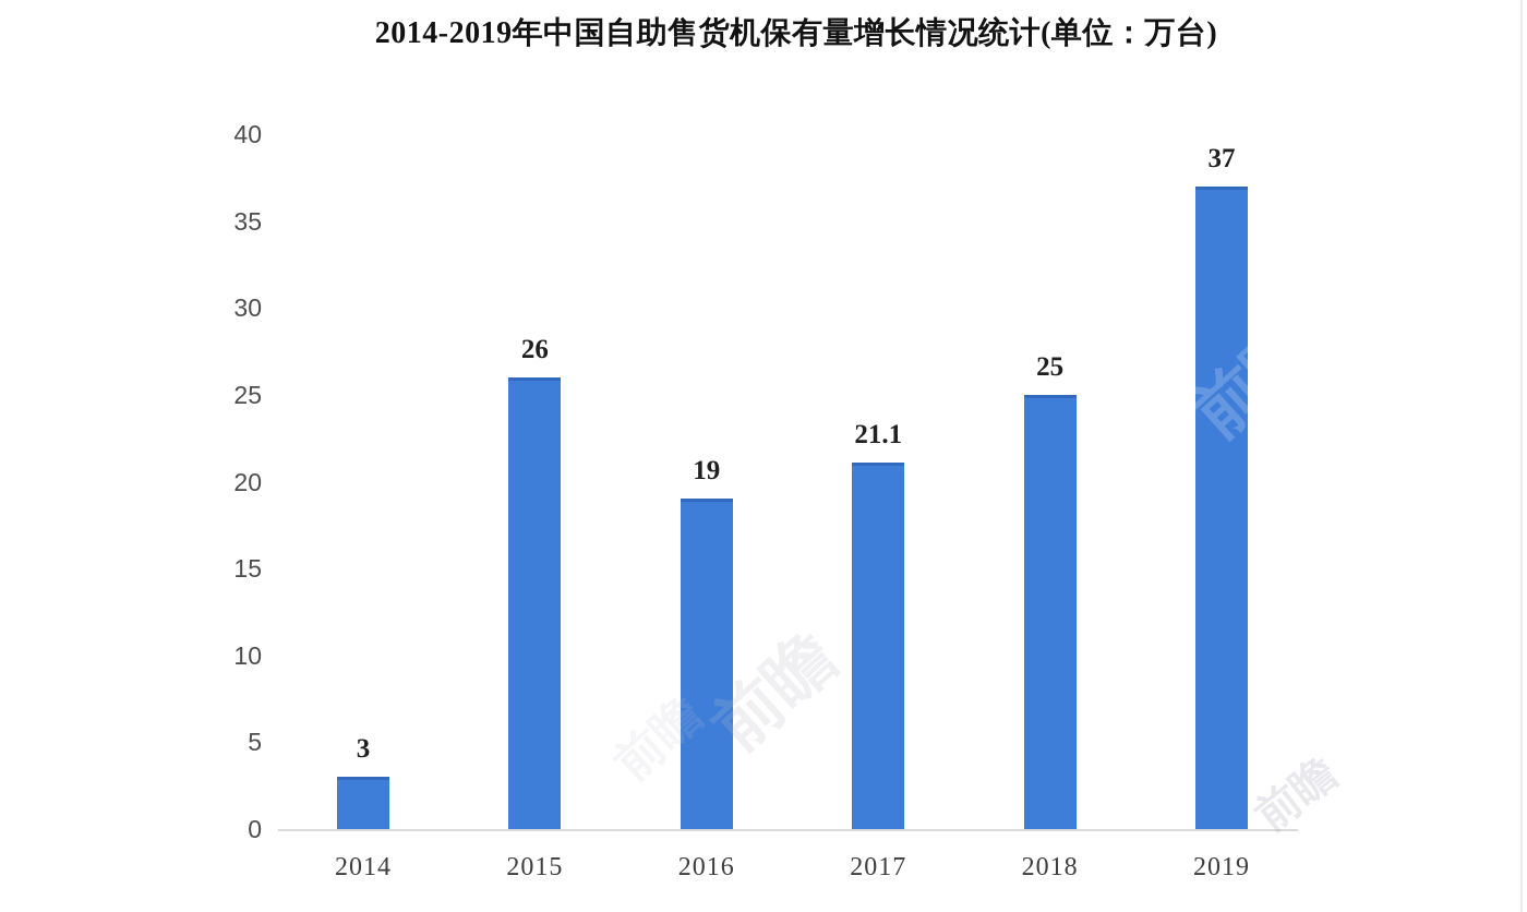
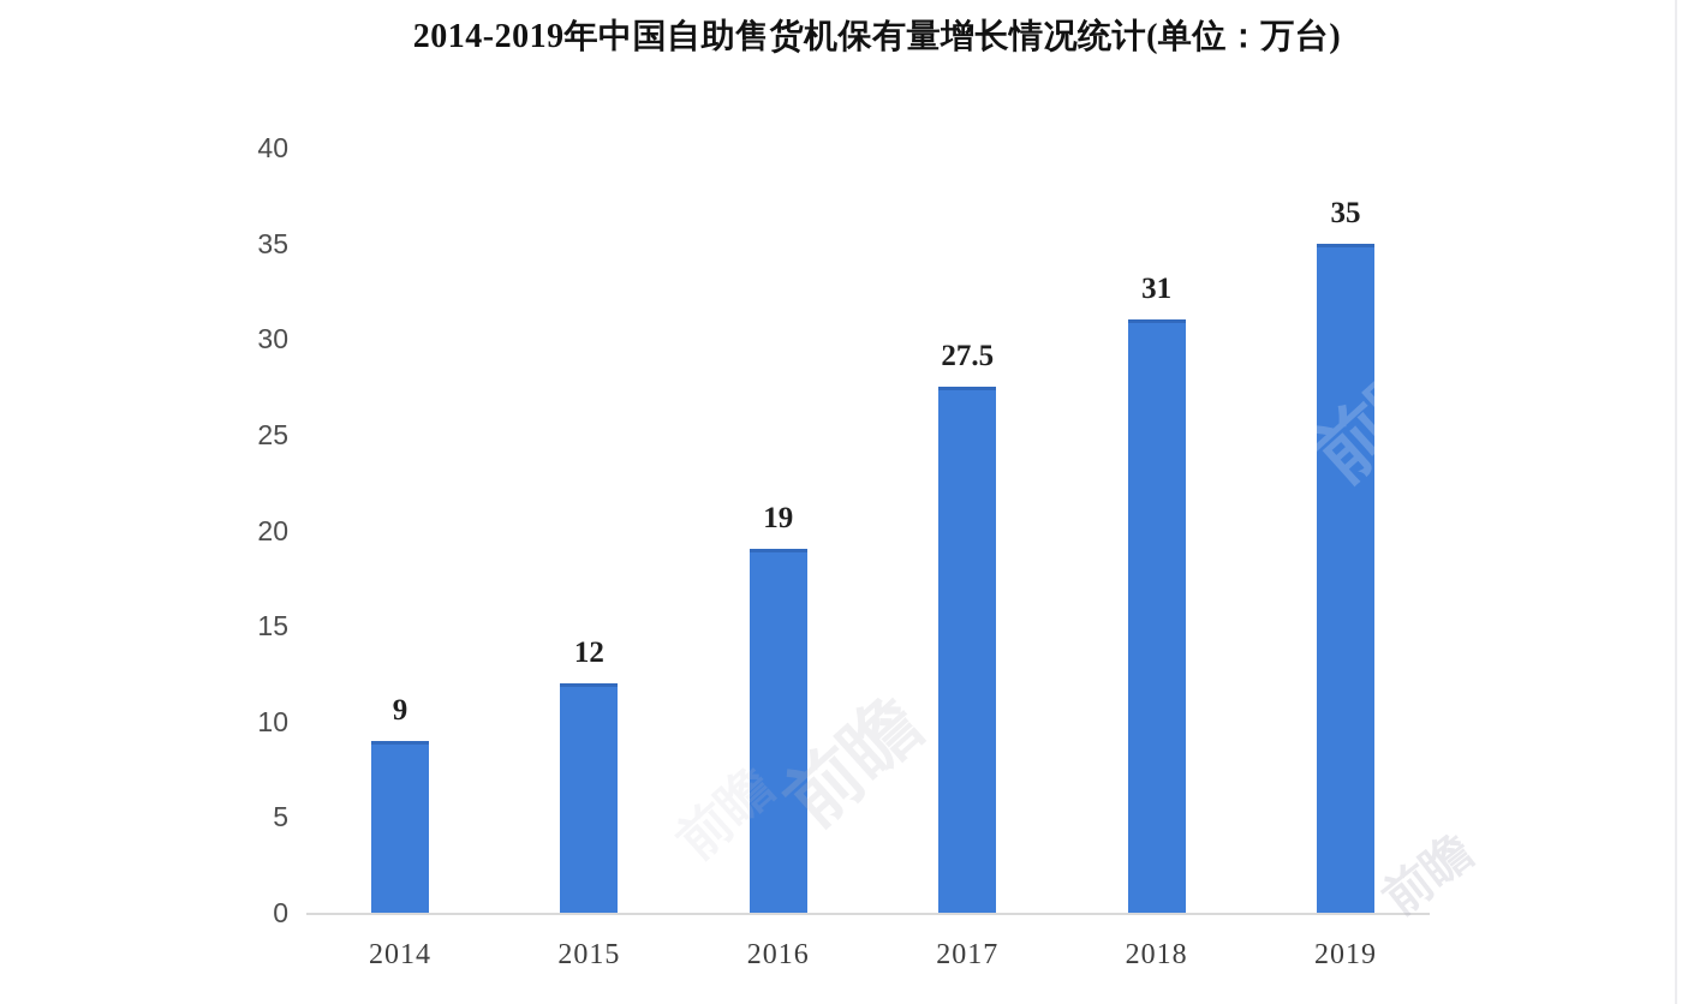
2014: 3 -> 9
2015: 26 -> 12
2017: 21.1 -> 27.5
2018: 25 -> 31
2019: 37 -> 35
